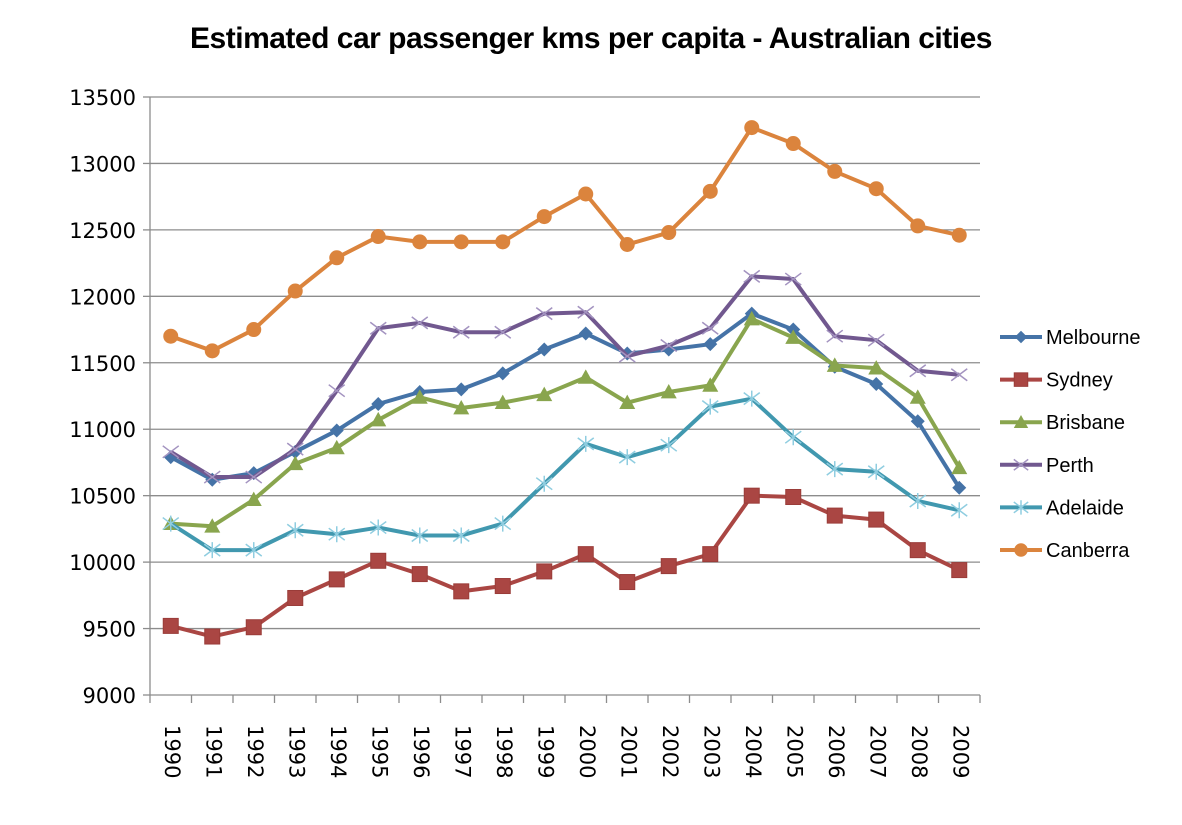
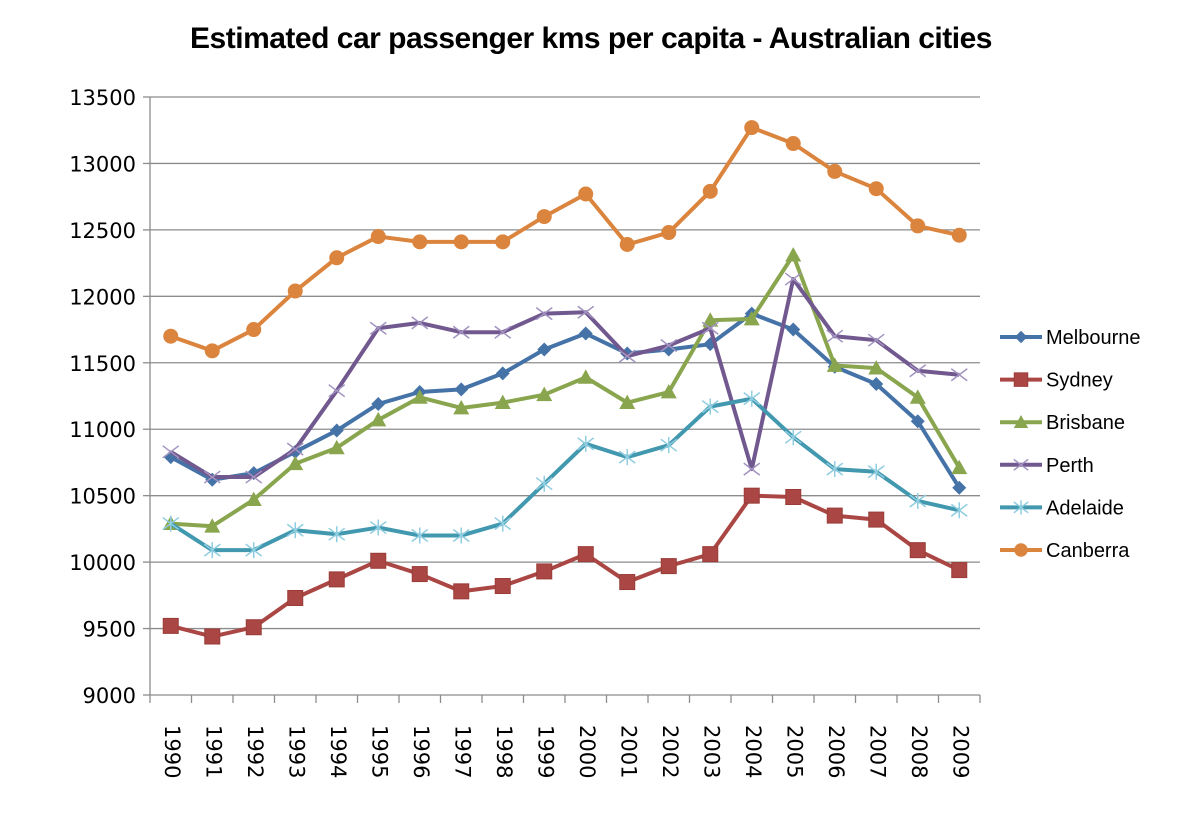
Brisbane/2003: 11330 -> 11820
Perth/2004: 12150 -> 10700
Brisbane/2005: 11690 -> 12310
